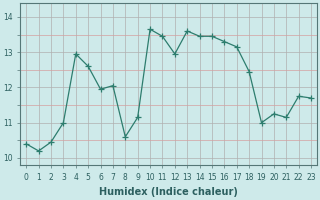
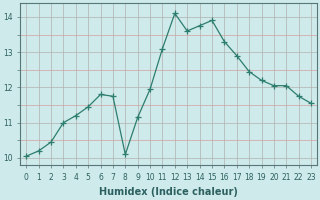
0: 10.40 -> 10.05
4: 12.95 -> 11.20
5: 12.60 -> 11.45
6: 11.95 -> 11.80
7: 12.05 -> 11.75
8: 10.60 -> 10.10
10: 13.65 -> 11.95
11: 13.45 -> 13.10
12: 12.95 -> 14.10
14: 13.45 -> 13.75
15: 13.45 -> 13.90
17: 13.15 -> 12.90
19: 11.00 -> 12.20
20: 11.25 -> 12.05
21: 11.15 -> 12.05
23: 11.70 -> 11.55
